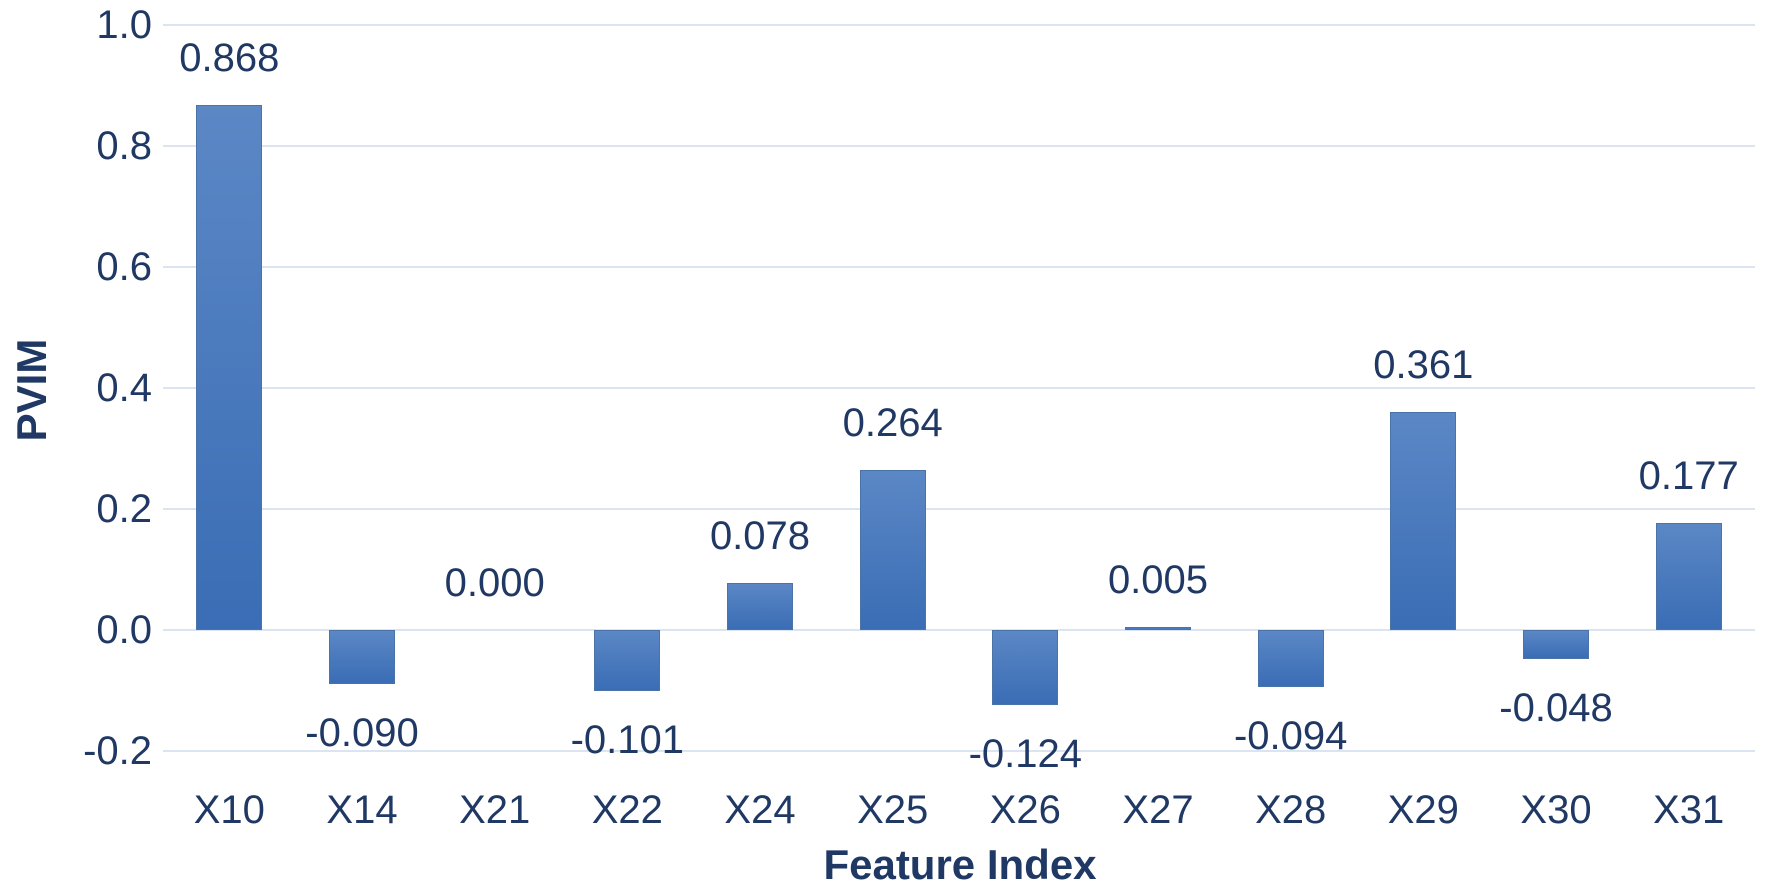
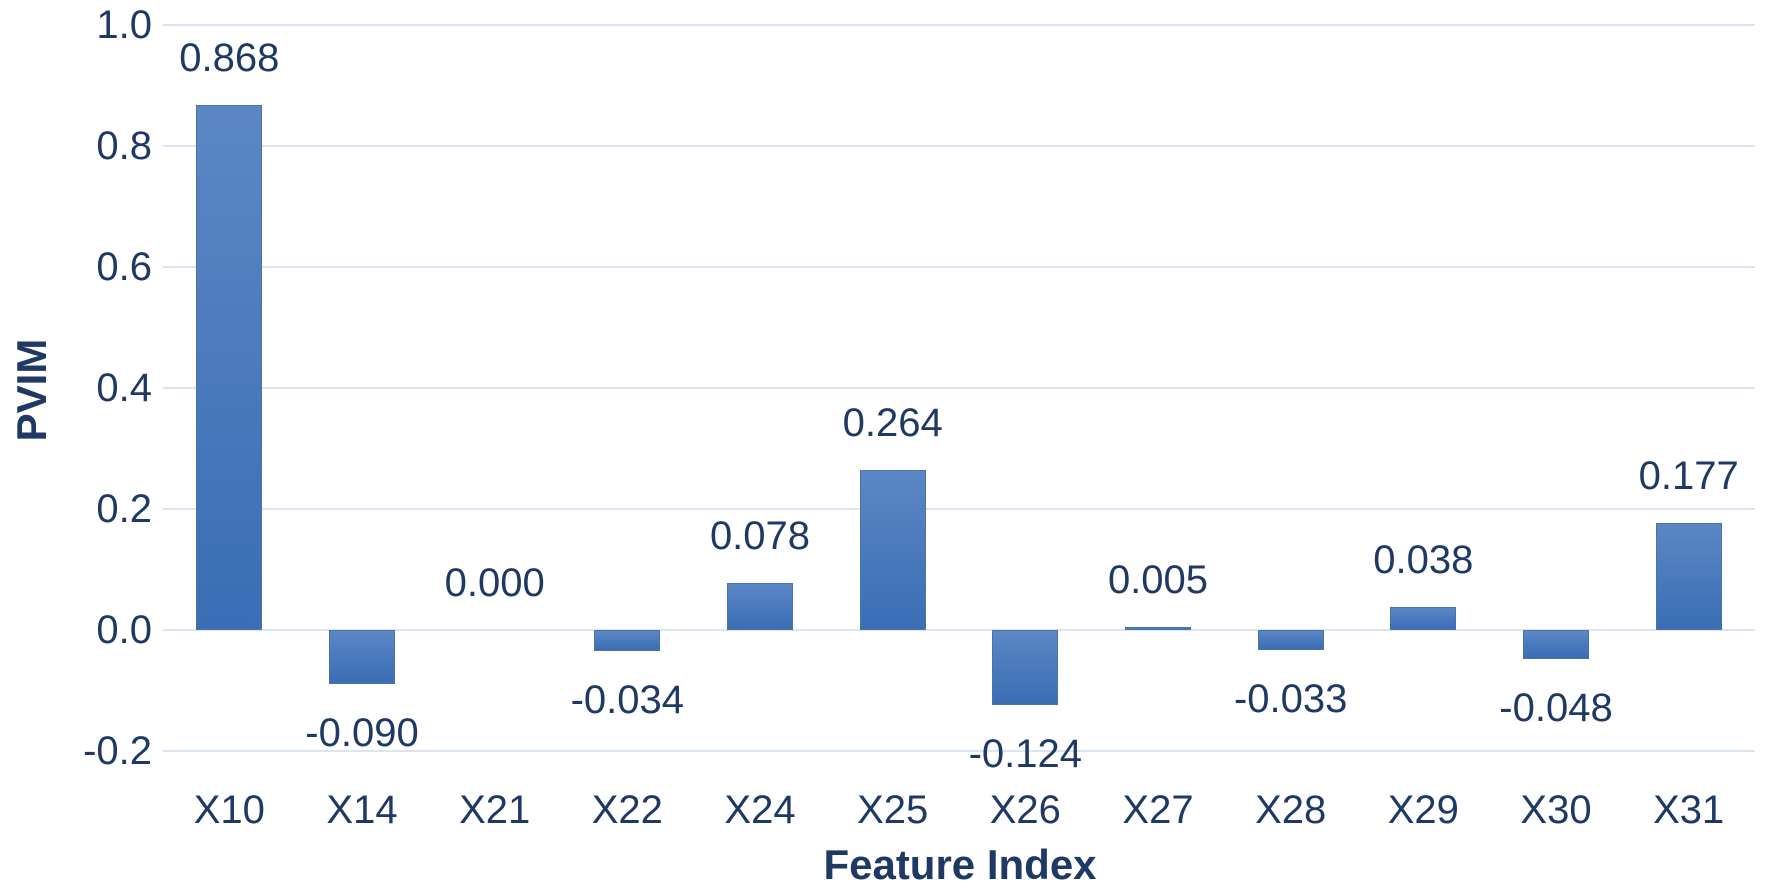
X22: -0.101 -> -0.034
X28: -0.094 -> -0.033
X29: 0.361 -> 0.038
